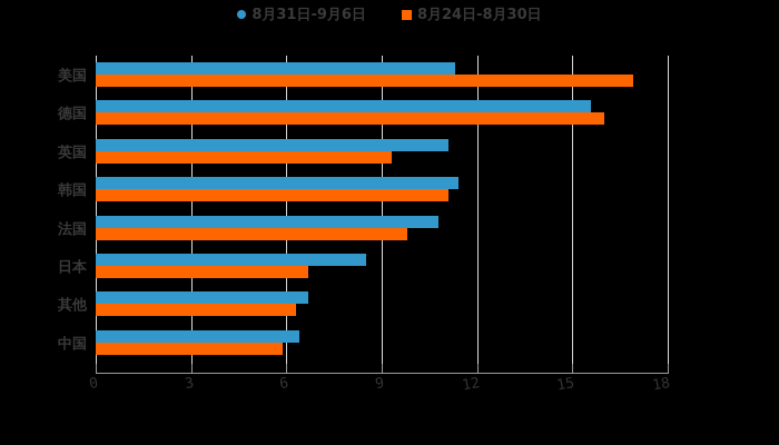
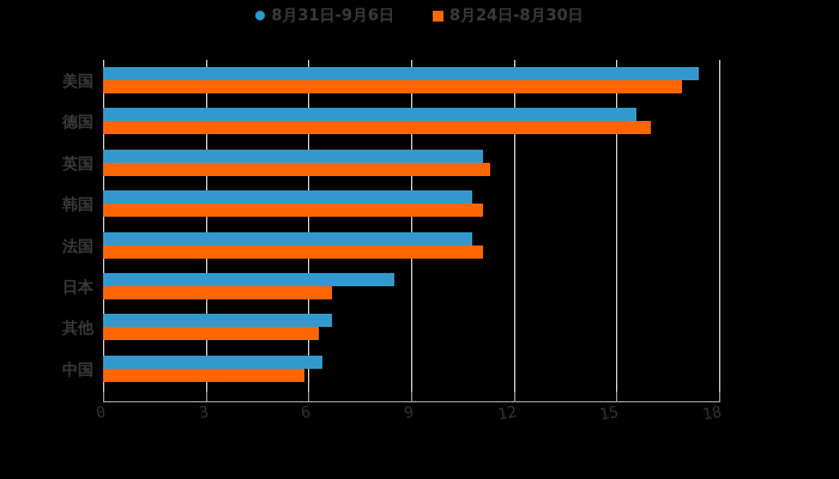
8月31日-9月6日/美国: 11.3 -> 17.4
8月24日-8月30日/英国: 9.3 -> 11.3
8月31日-9月6日/韩国: 11.4 -> 10.8
8月24日-8月30日/法国: 9.8 -> 11.1
